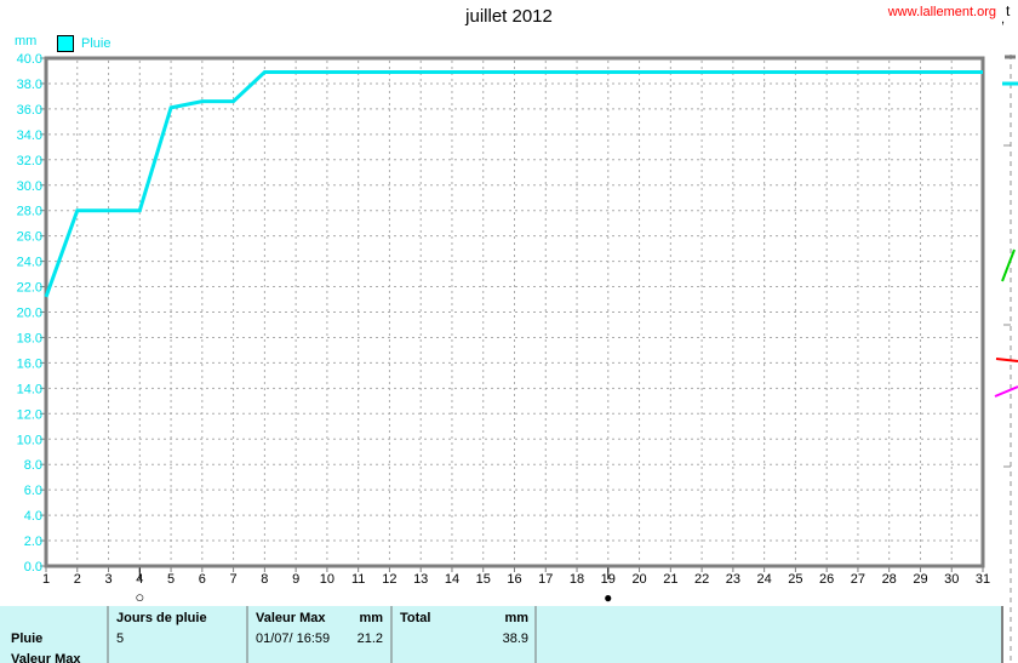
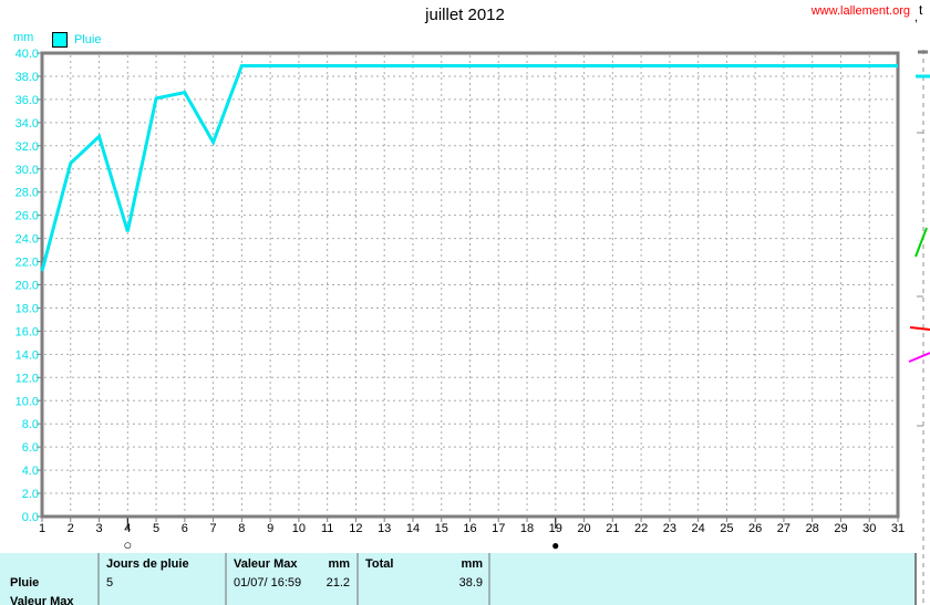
2: 28.0 -> 30.5
3: 28.0 -> 32.8
4: 28.0 -> 24.6
7: 36.6 -> 32.3
